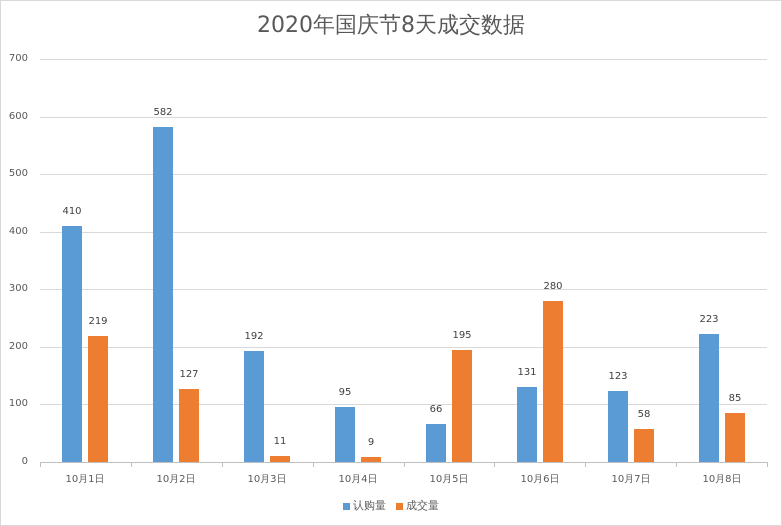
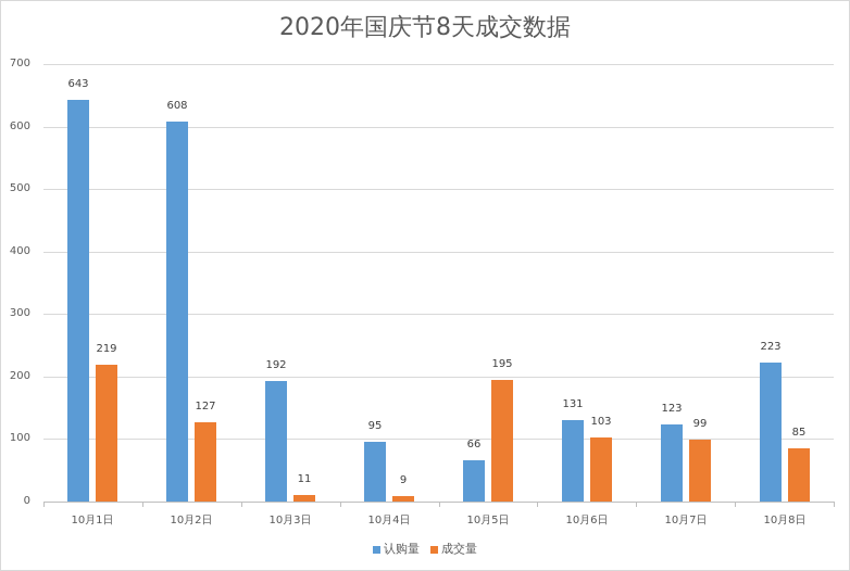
认购量/10月1日: 410 -> 643
认购量/10月2日: 582 -> 608
成交量/10月6日: 280 -> 103
成交量/10月7日: 58 -> 99
